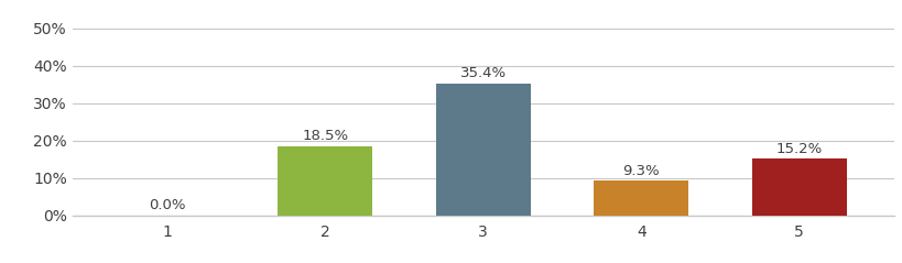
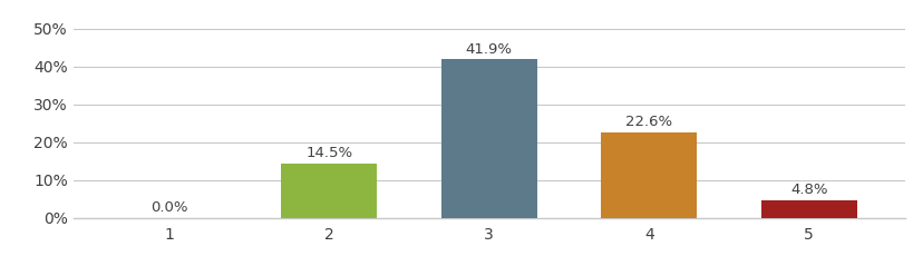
2: 18.5% -> 14.5%
3: 35.4% -> 41.9%
4: 9.3% -> 22.6%
5: 15.2% -> 4.8%
